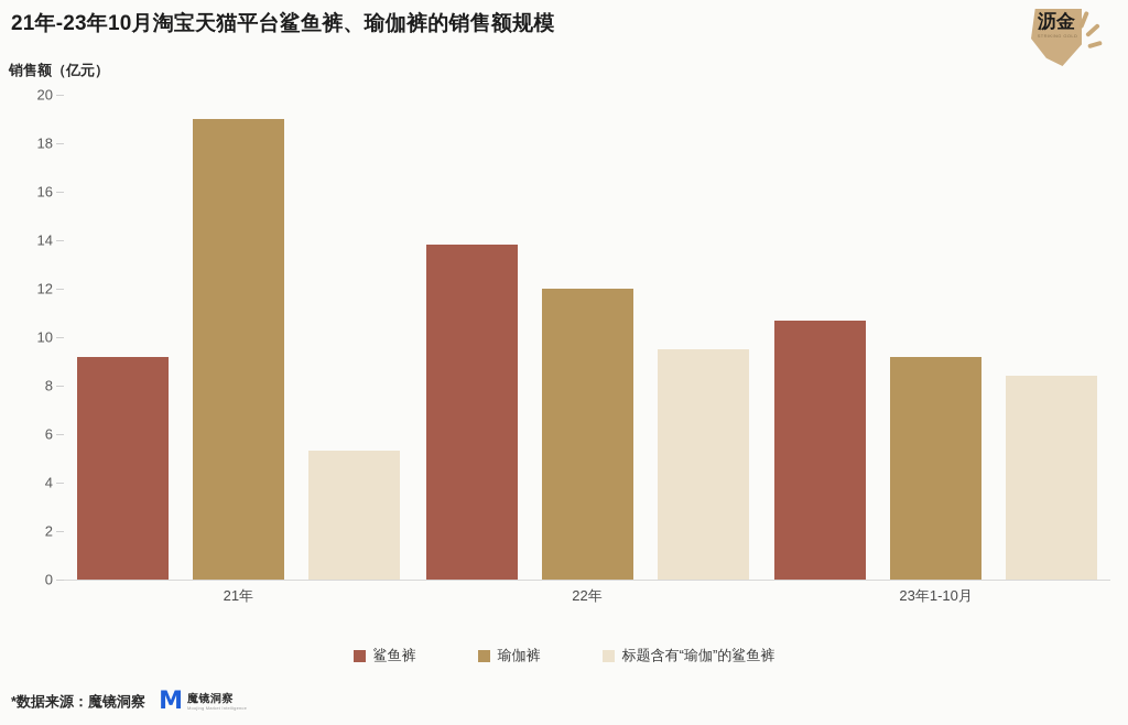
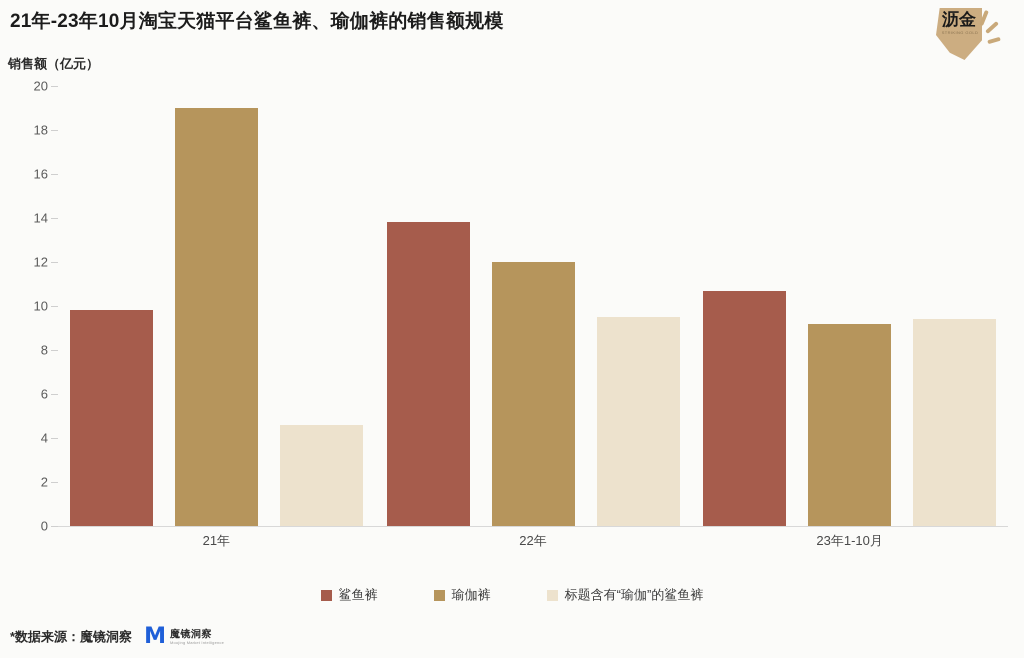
鲨鱼裤/21年: 9.2 -> 9.8
标题含有“瑜伽”的鲨鱼裤/21年: 5.3 -> 4.6
标题含有“瑜伽”的鲨鱼裤/23年1-10月: 8.4 -> 9.4
